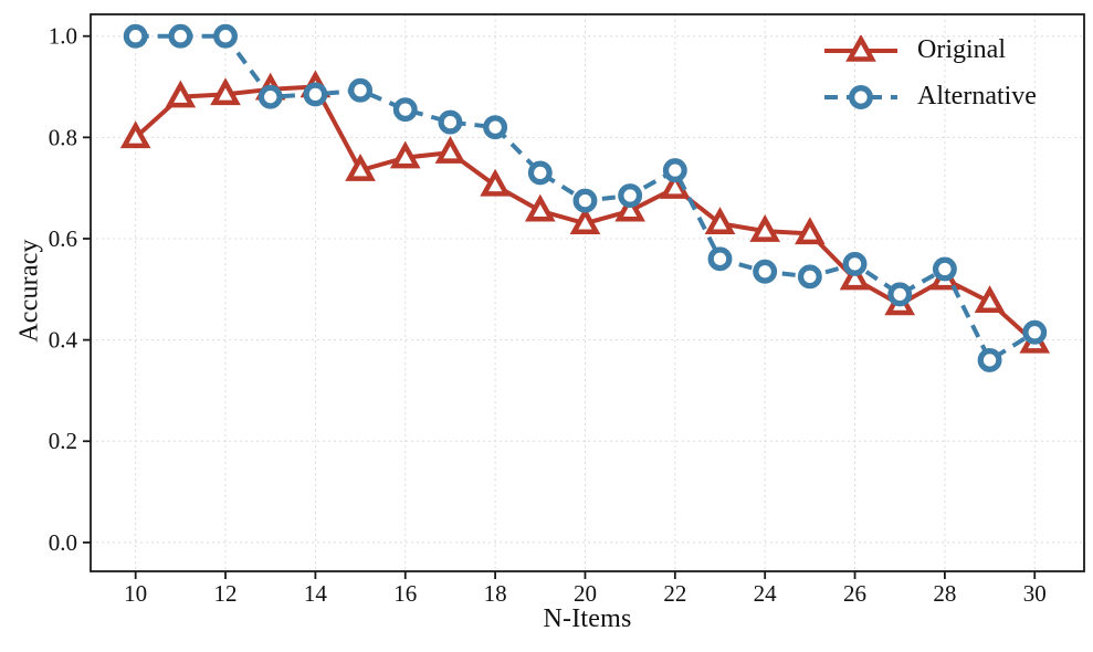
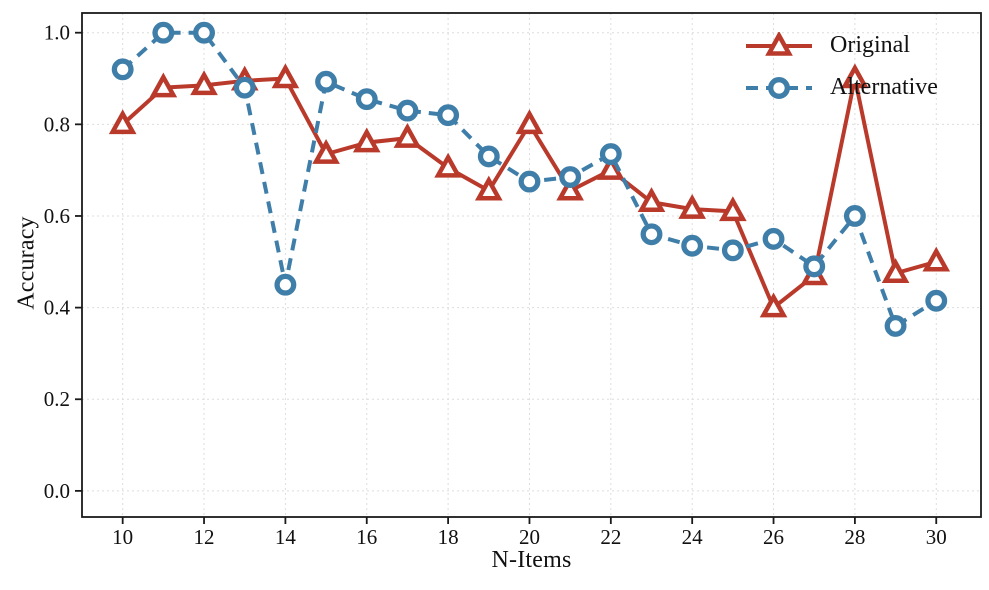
Alternative/10: 1.00 -> 0.92
Alternative/14: 0.89 -> 0.45
Original/20: 0.63 -> 0.80
Original/26: 0.52 -> 0.40
Original/28: 0.52 -> 0.90
Alternative/28: 0.54 -> 0.60
Original/30: 0.40 -> 0.50
